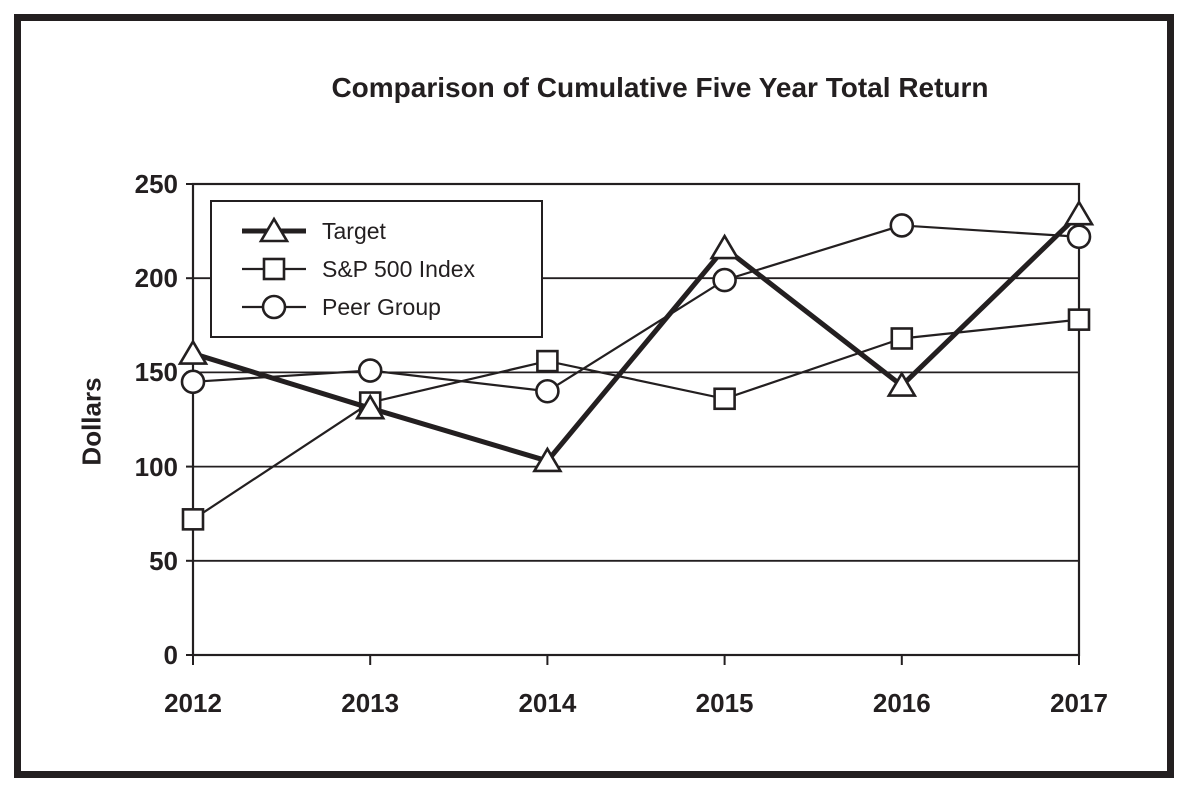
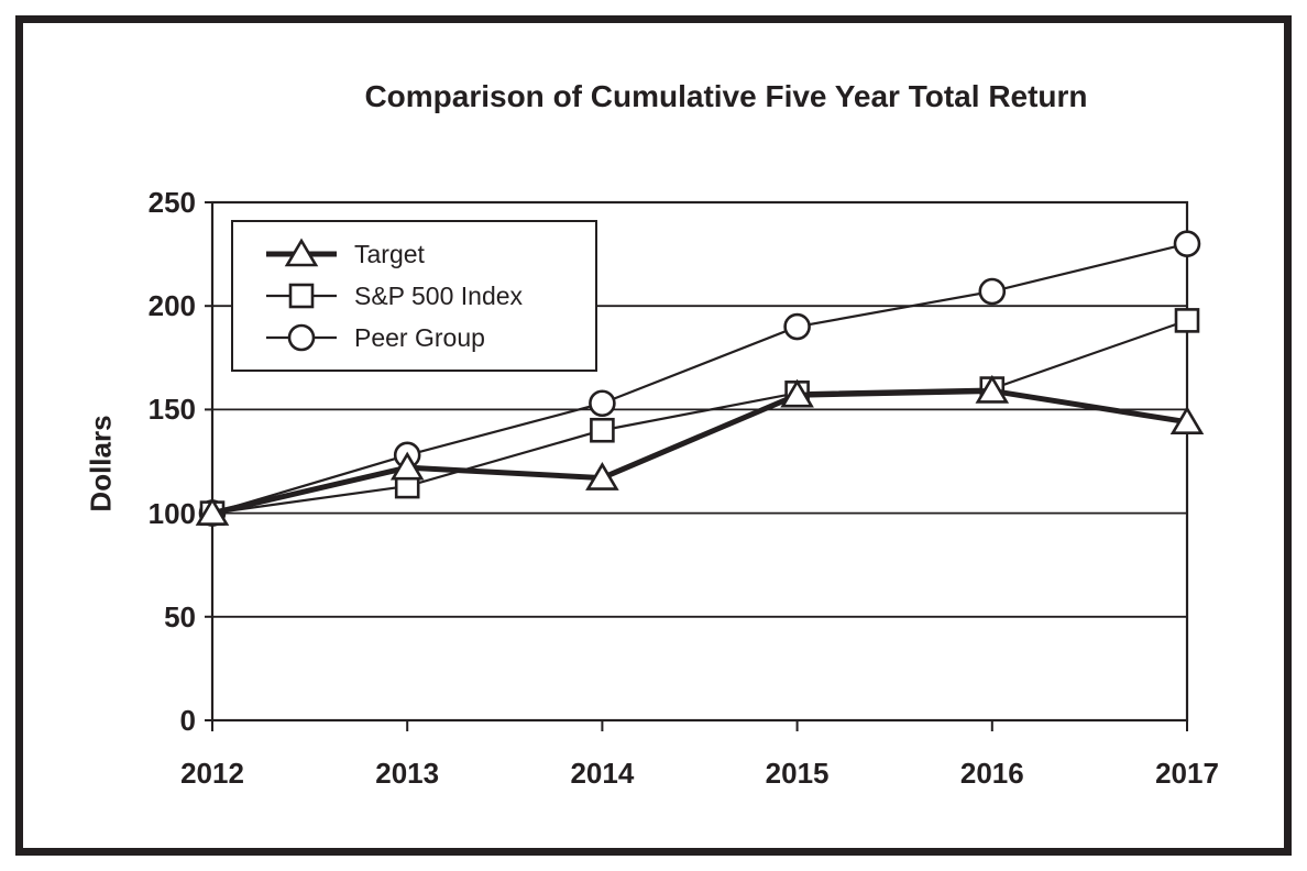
Target/2012: 160 -> 100
S&P 500 Index/2012: 72 -> 100
Peer Group/2012: 145 -> 100
Target/2013: 131 -> 122
S&P 500 Index/2013: 134 -> 113
Peer Group/2013: 151 -> 128
Target/2014: 103 -> 117
S&P 500 Index/2014: 156 -> 140
Peer Group/2014: 140 -> 153
Target/2015: 216 -> 157
S&P 500 Index/2015: 136 -> 158
Peer Group/2015: 199 -> 190
Target/2016: 143 -> 159
S&P 500 Index/2016: 168 -> 160
Peer Group/2016: 228 -> 207
Target/2017: 234 -> 144
S&P 500 Index/2017: 178 -> 193
Peer Group/2017: 222 -> 230
